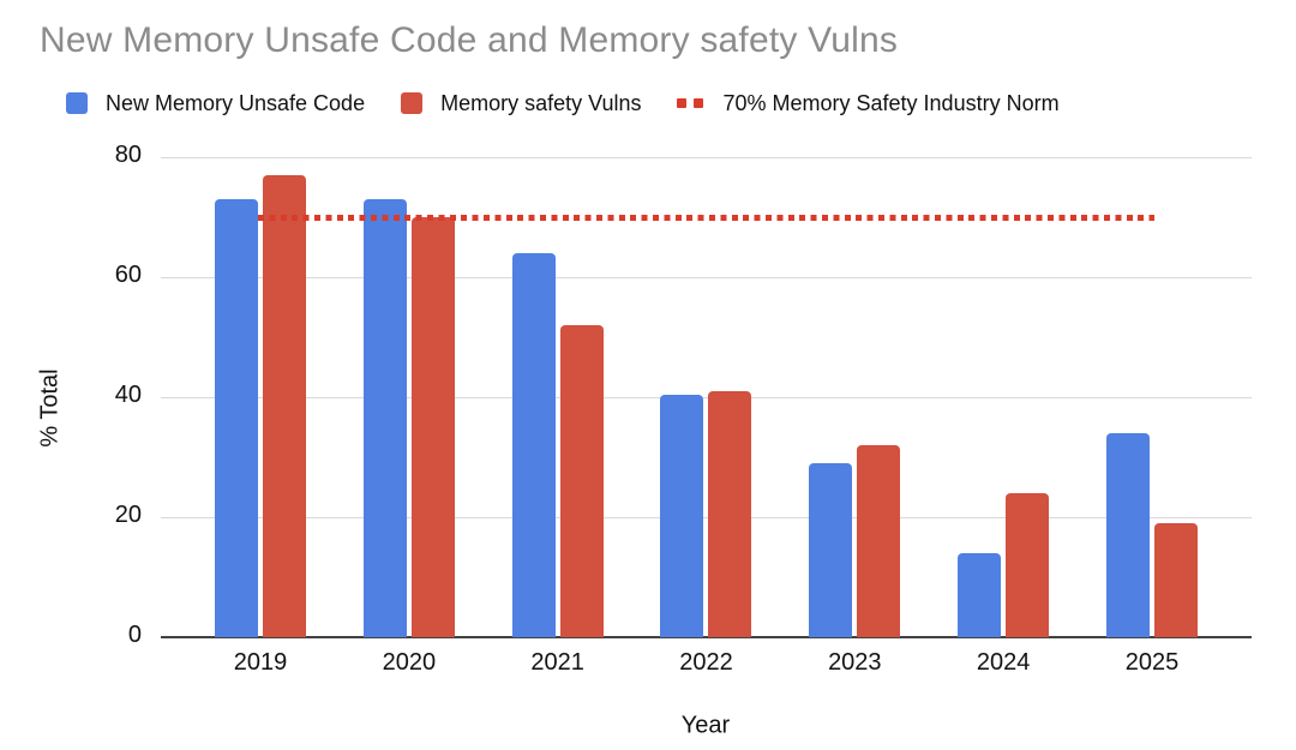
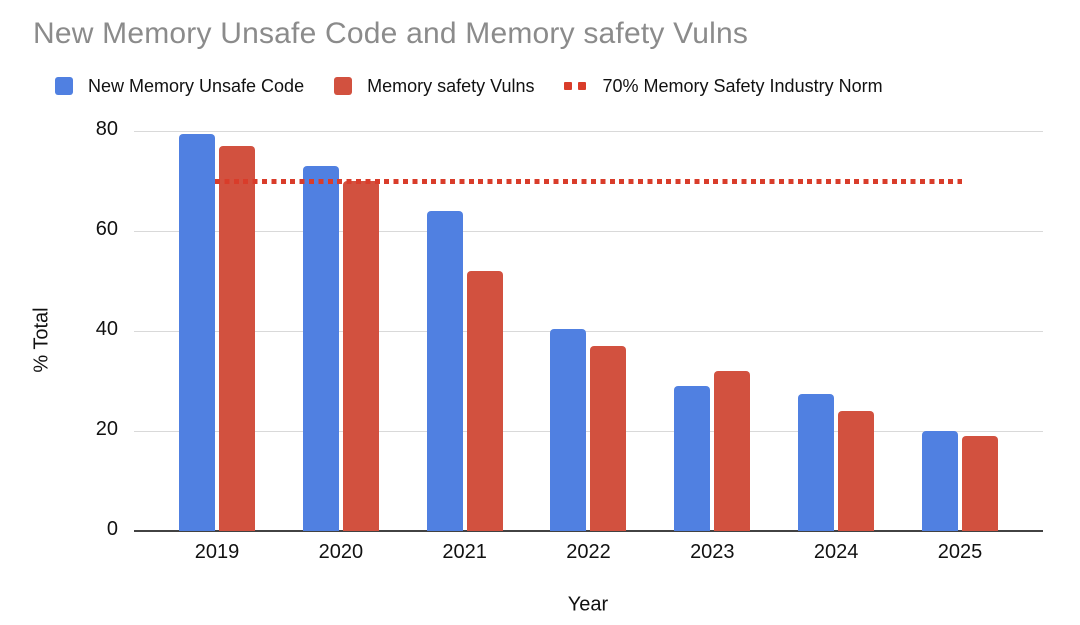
New Memory Unsafe Code/2019: 73 -> 80
Memory safety Vulns/2022: 41 -> 37
New Memory Unsafe Code/2024: 14 -> 28
New Memory Unsafe Code/2025: 34 -> 20
